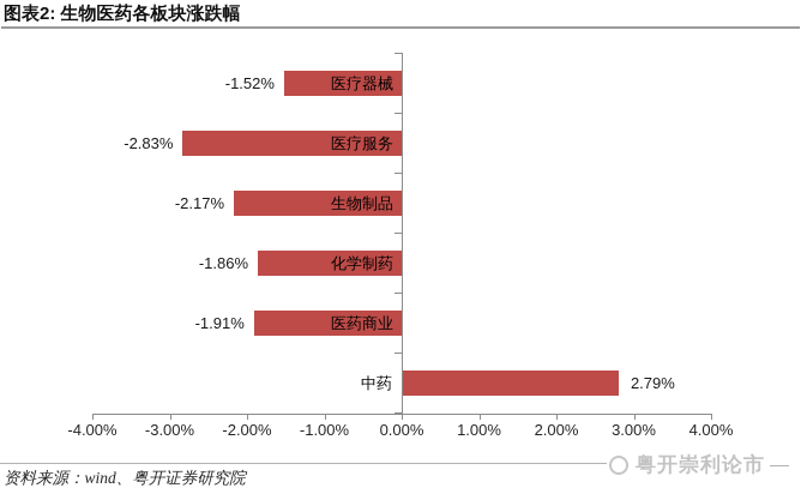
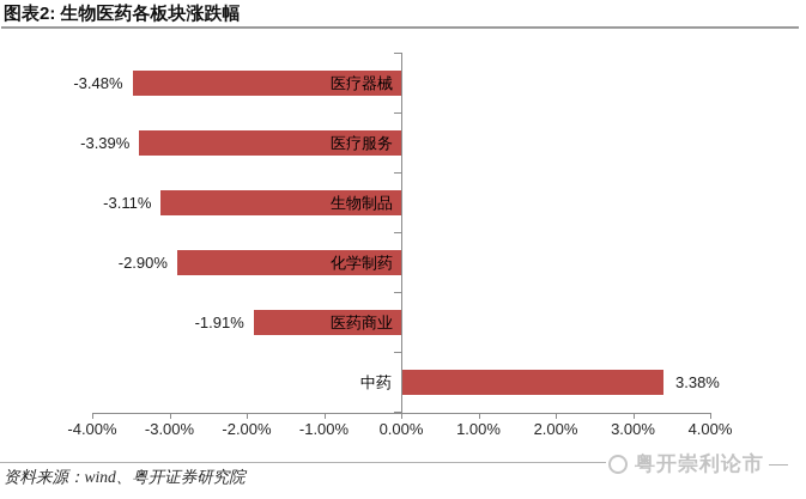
医疗器械: -1.52% -> -3.48%
医疗服务: -2.83% -> -3.39%
生物制品: -2.17% -> -3.11%
化学制药: -1.86% -> -2.90%
中药: 2.79% -> 3.38%
